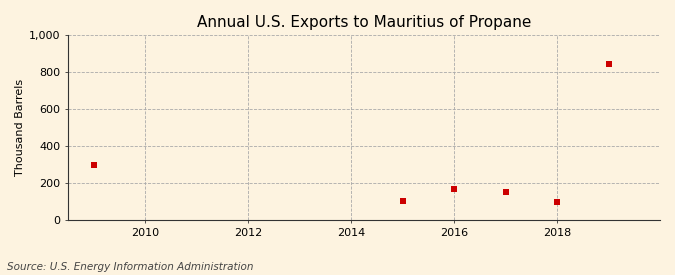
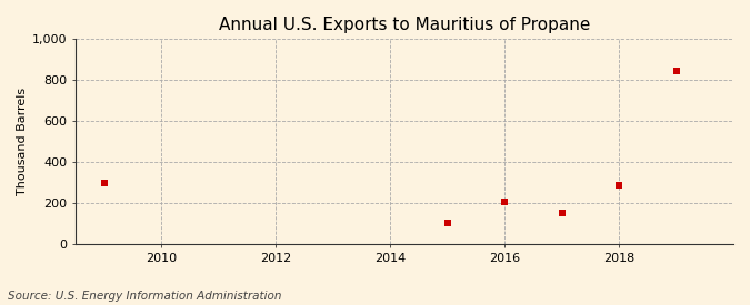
2016: 170 -> 200
2018: 100 -> 290
